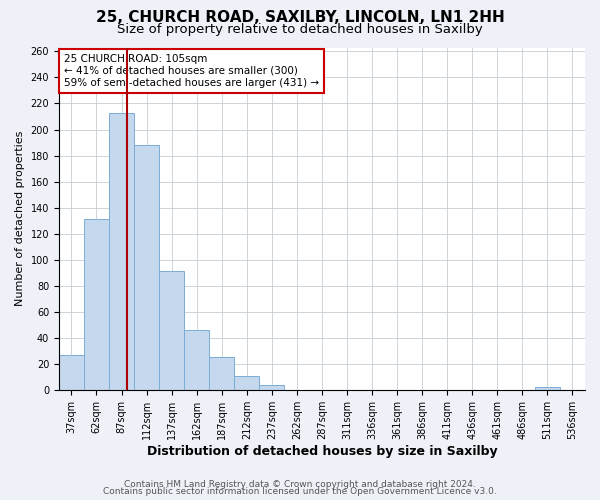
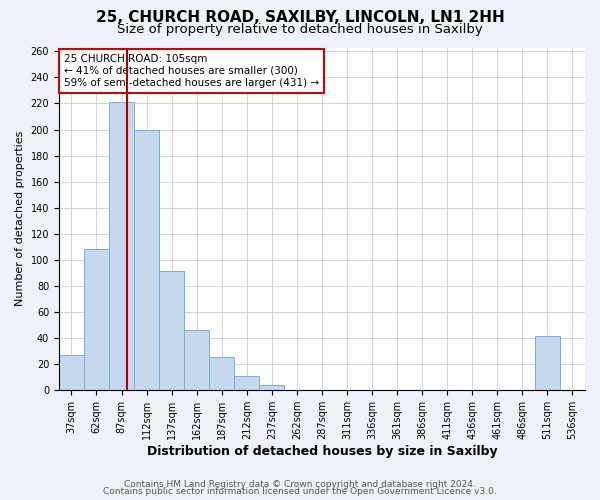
62sqm: 131 -> 108
87sqm: 213 -> 221
112sqm: 188 -> 200
511sqm: 2 -> 41
